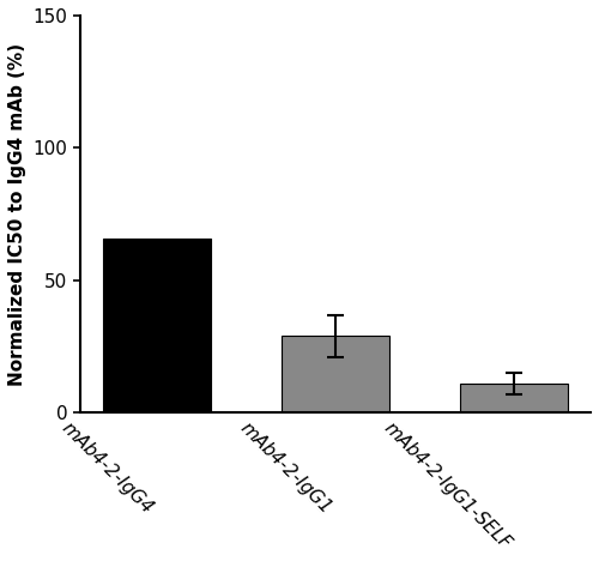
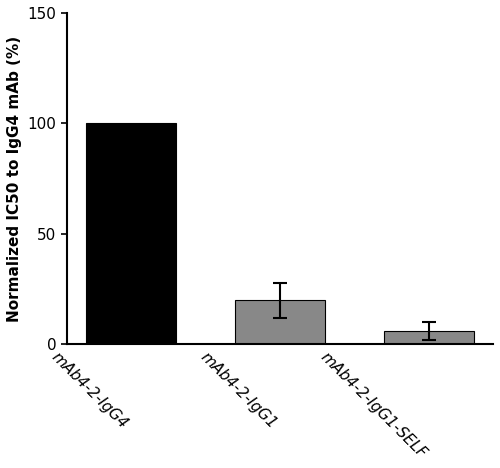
mAb4-2-IgG4: 66 -> 100
mAb4-2-IgG1: 29 -> 20
mAb4-2-IgG1-SELF: 11 -> 6
